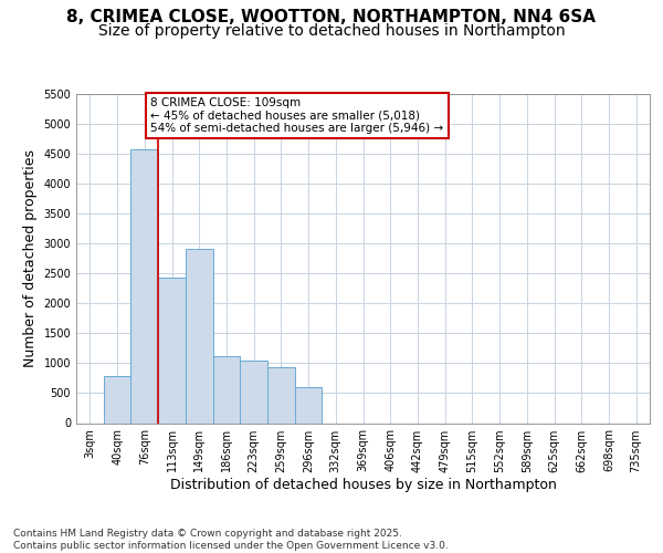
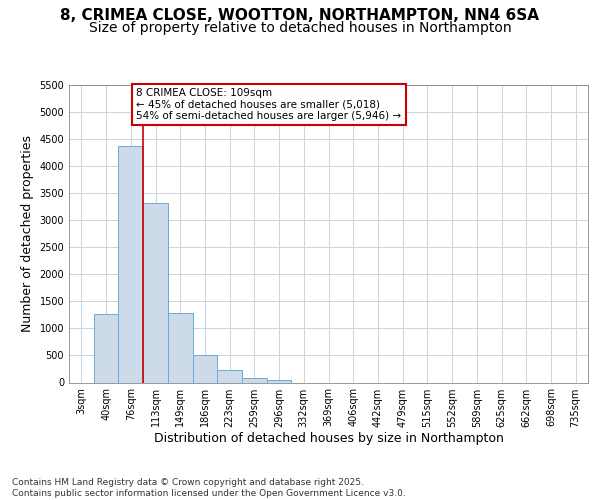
40sqm: 780 -> 1270
76sqm: 4580 -> 4380
113sqm: 2440 -> 3310
149sqm: 2920 -> 1280
186sqm: 1120 -> 500
223sqm: 1040 -> 240
259sqm: 940 -> 80
296sqm: 600 -> 40
